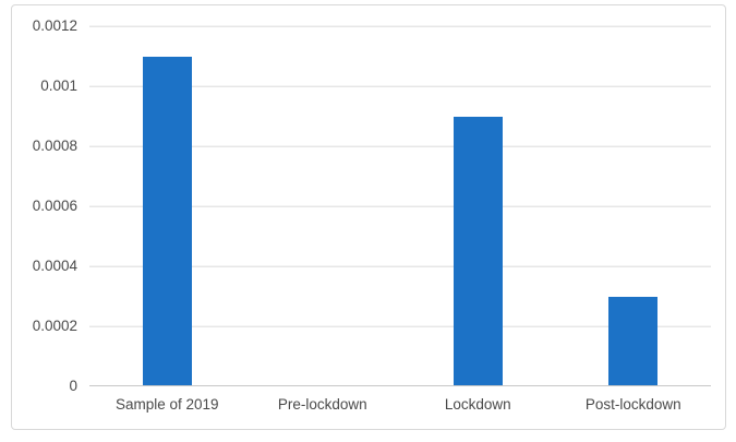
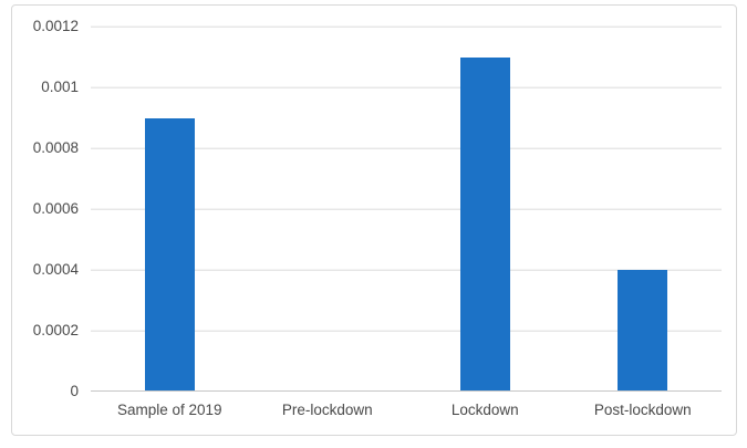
Sample of 2019: 0.0011 -> 0.0009
Lockdown: 0.0009 -> 0.0011
Post-lockdown: 0.0003 -> 0.0004
